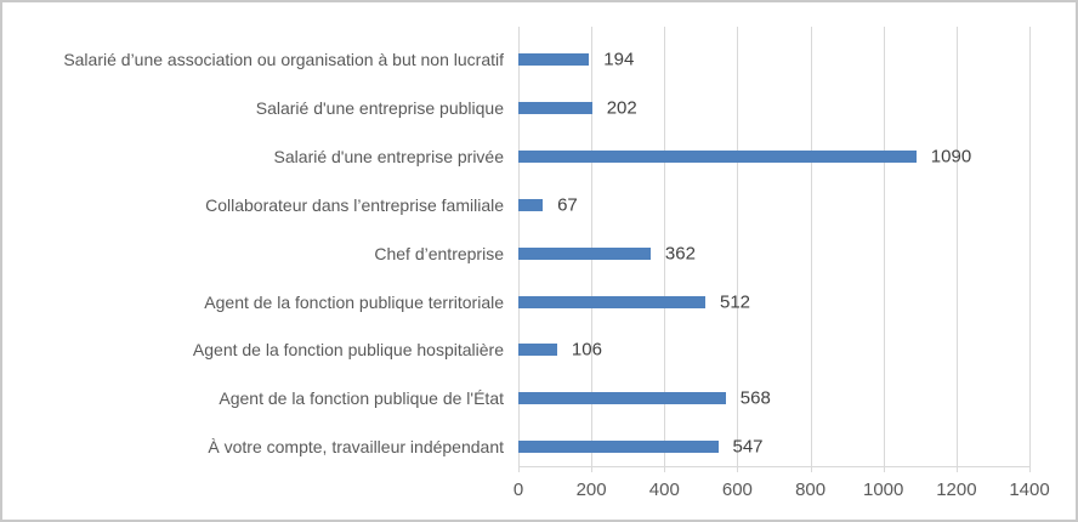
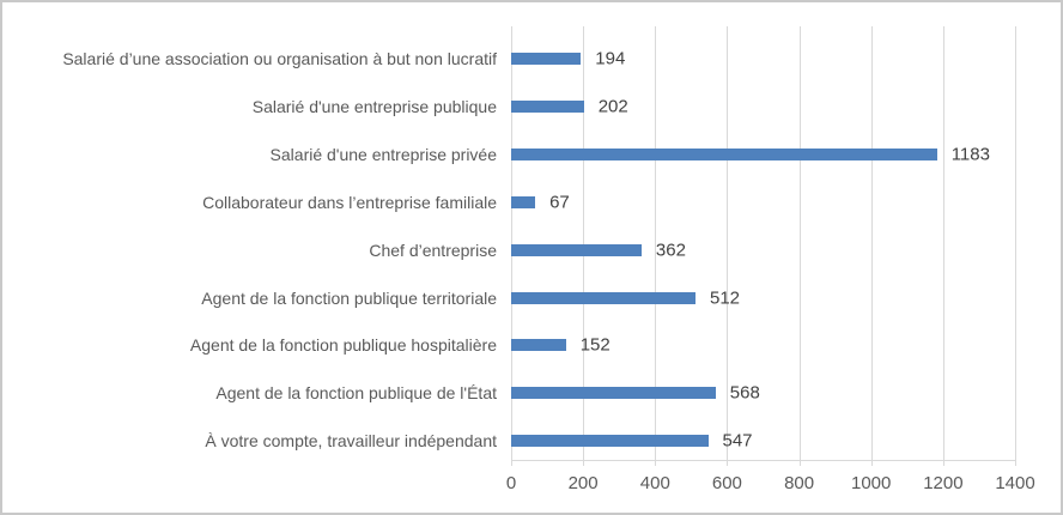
Salarié d'une entreprise privée: 1090 -> 1183
Agent de la fonction publique hospitalière: 106 -> 152
